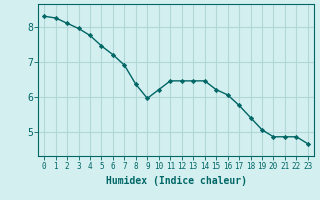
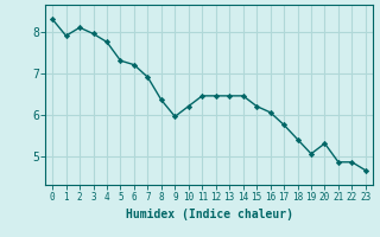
1: 8.25 -> 7.90
5: 7.45 -> 7.30
20: 4.85 -> 5.30
